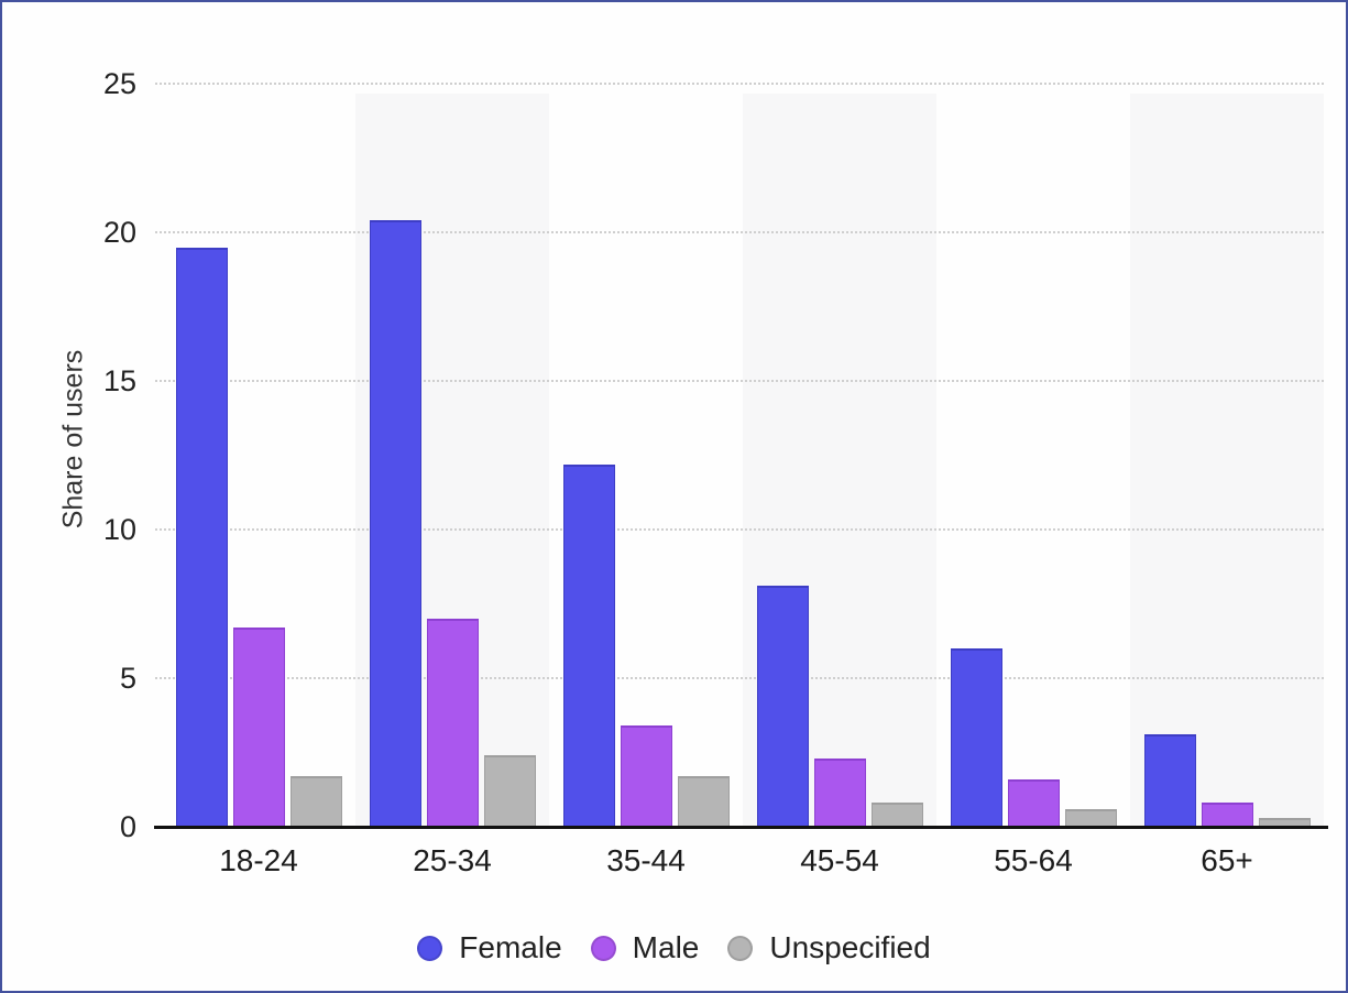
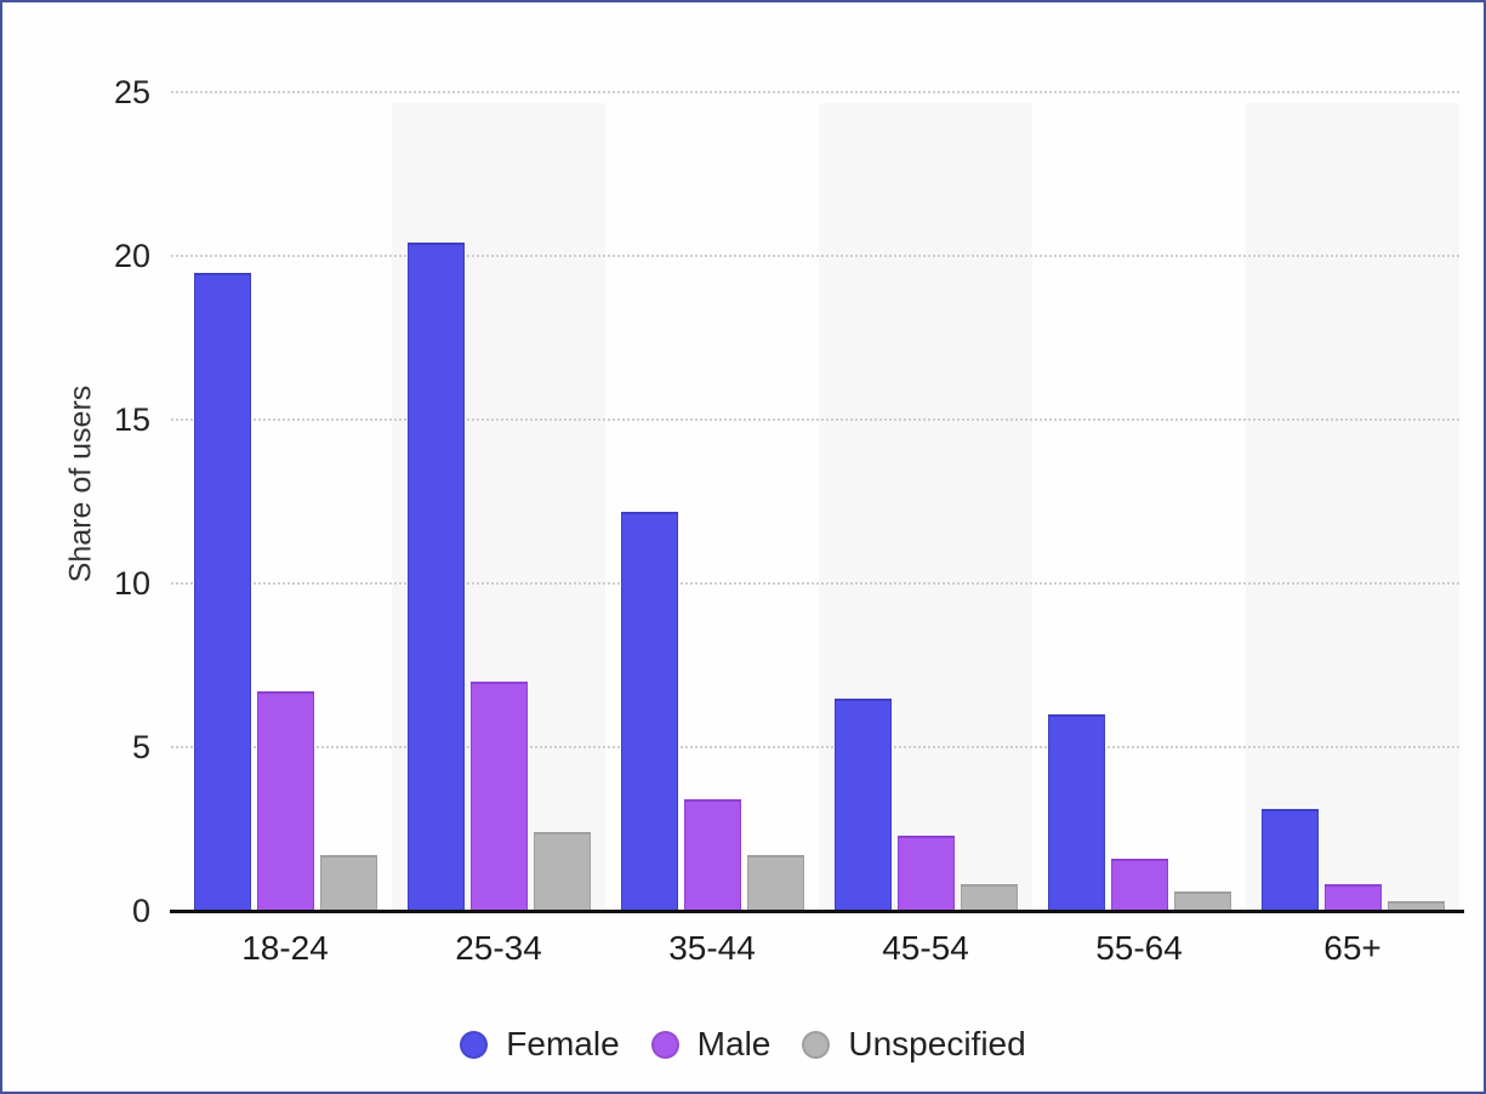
Female/45-54: 8.1 -> 6.5
